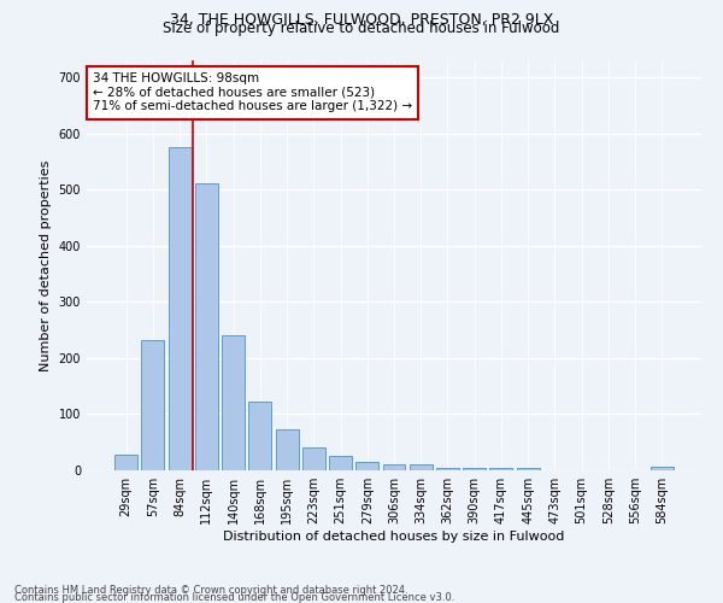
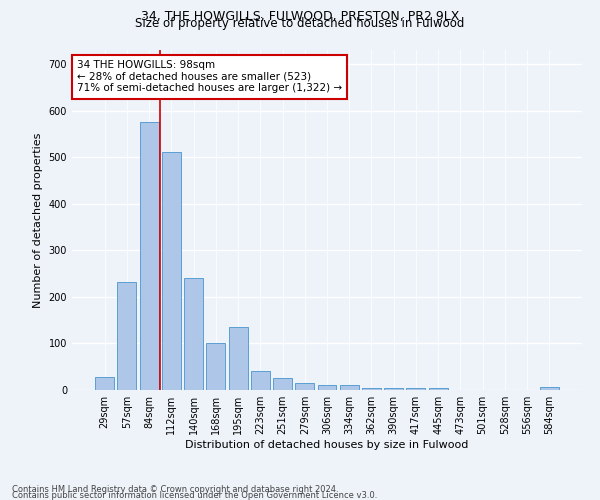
168sqm: 123 -> 100
195sqm: 72 -> 135
